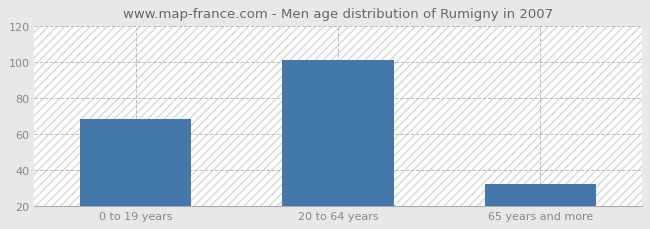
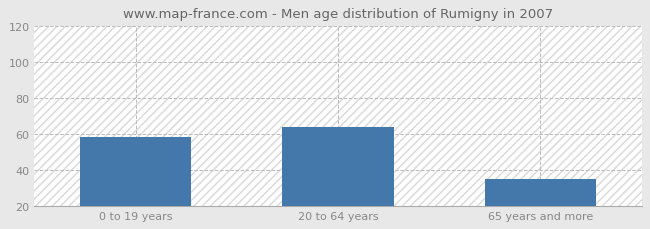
0 to 19 years: 68 -> 58
20 to 64 years: 101 -> 64
65 years and more: 32 -> 35
